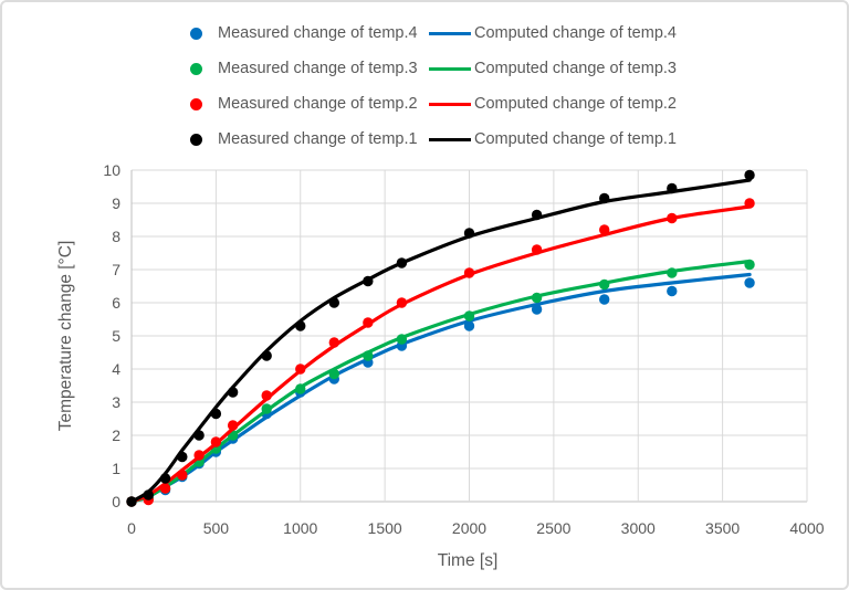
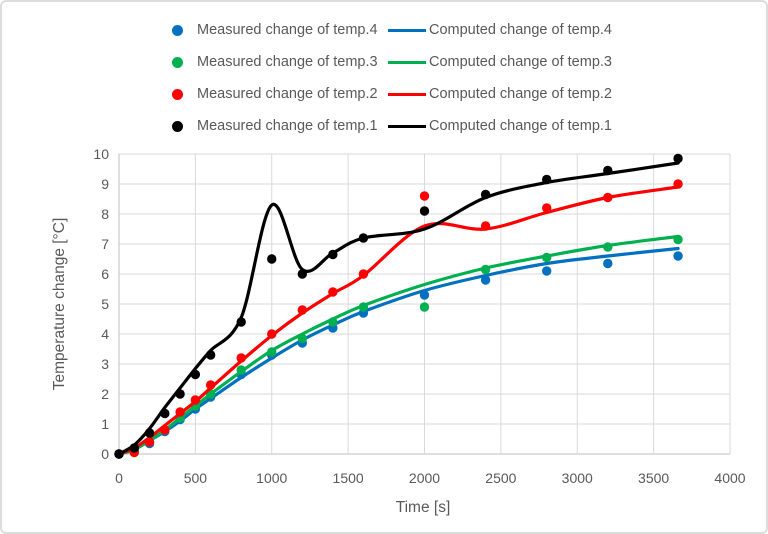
Measured change of temp.1/1000: 5.3 -> 6.5
Computed change of temp.1/1000: 5.5 -> 8.3
Measured change of temp.3/2000: 5.6 -> 4.9
Measured change of temp.2/2000: 6.9 -> 8.6
Computed change of temp.2/2000: 6.8 -> 7.6
Computed change of temp.1/2000: 8.0 -> 7.5
